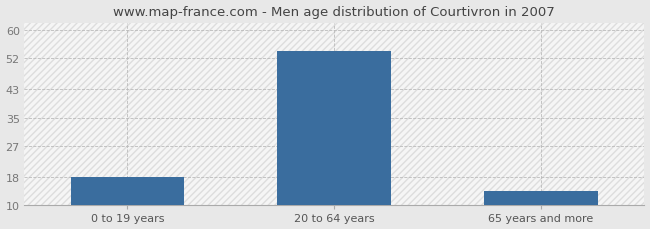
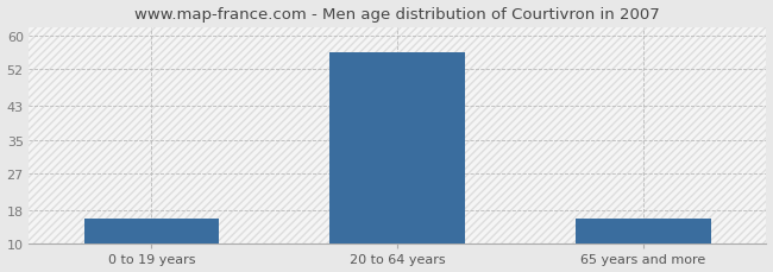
0 to 19 years: 18 -> 16
20 to 64 years: 54 -> 56
65 years and more: 14 -> 16
